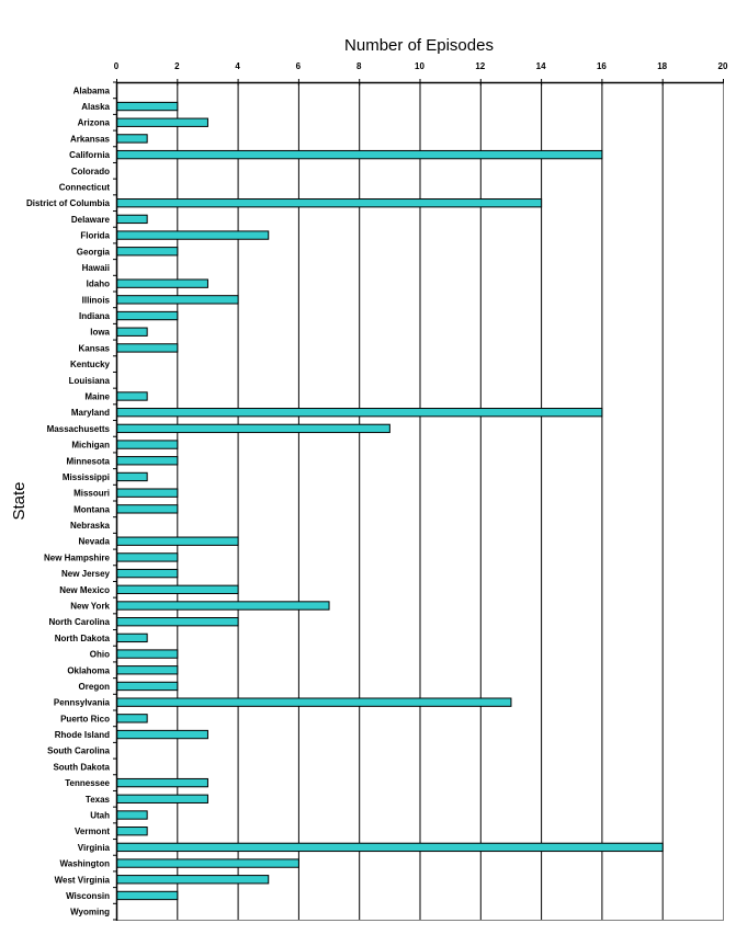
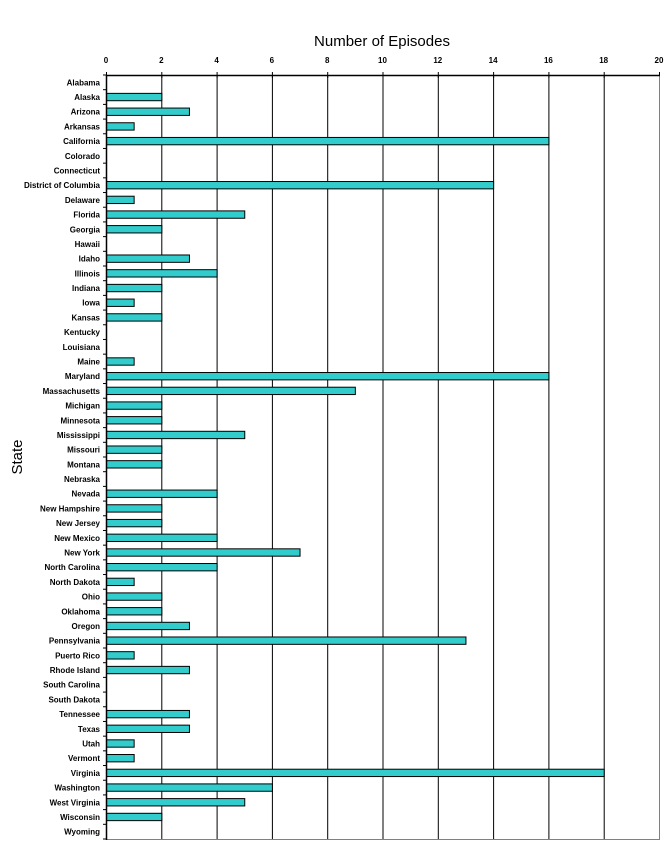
Mississippi: 1 -> 5
Oregon: 2 -> 3
